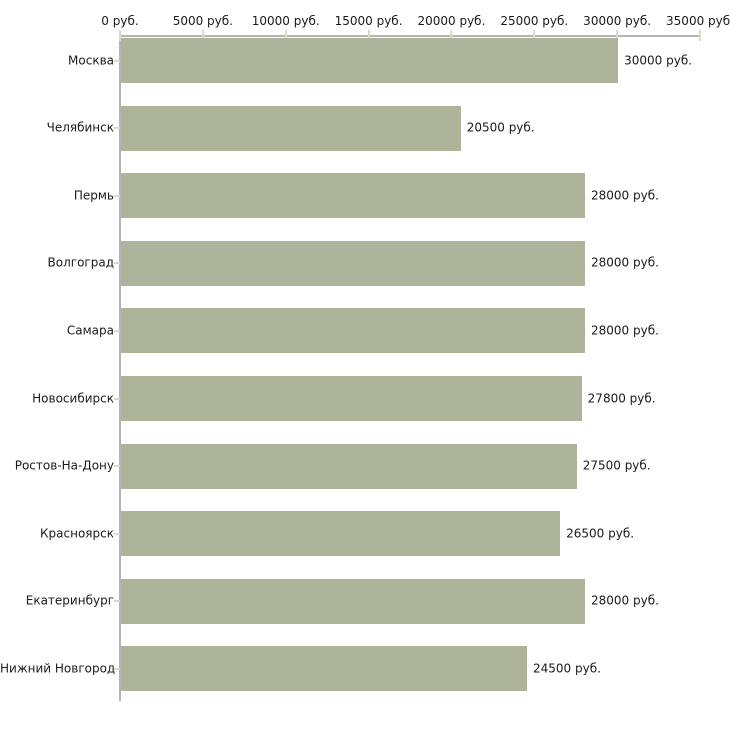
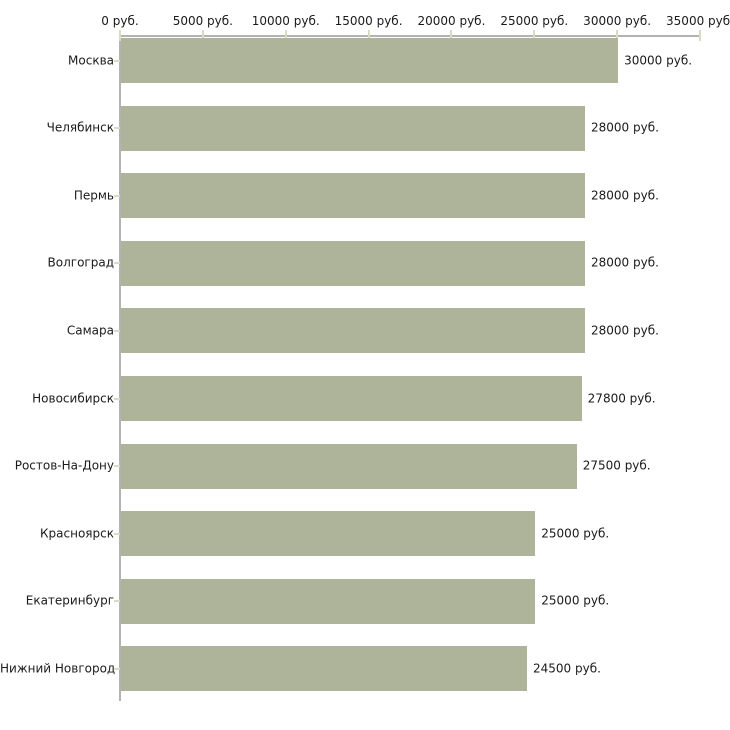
Челябинск: 20500 -> 28000
Красноярск: 26500 -> 25000
Екатеринбург: 28000 -> 25000
